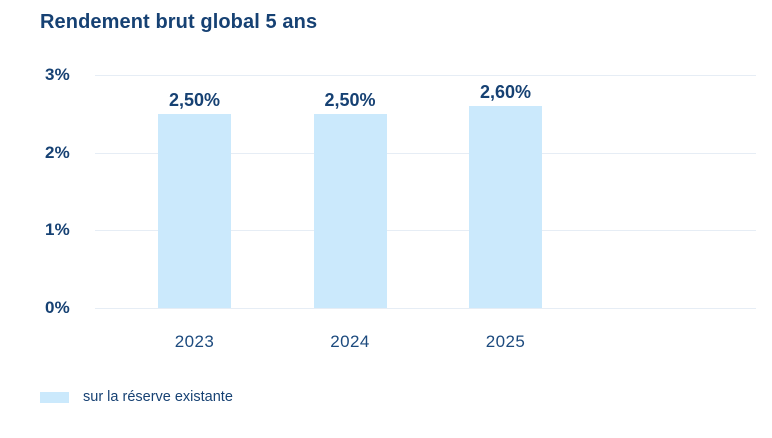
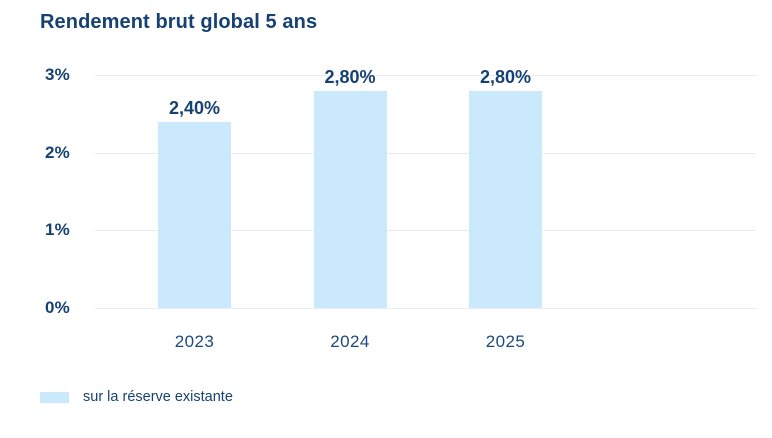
2023: 2,50% -> 2,40%
2024: 2,50% -> 2,80%
2025: 2,60% -> 2,80%
